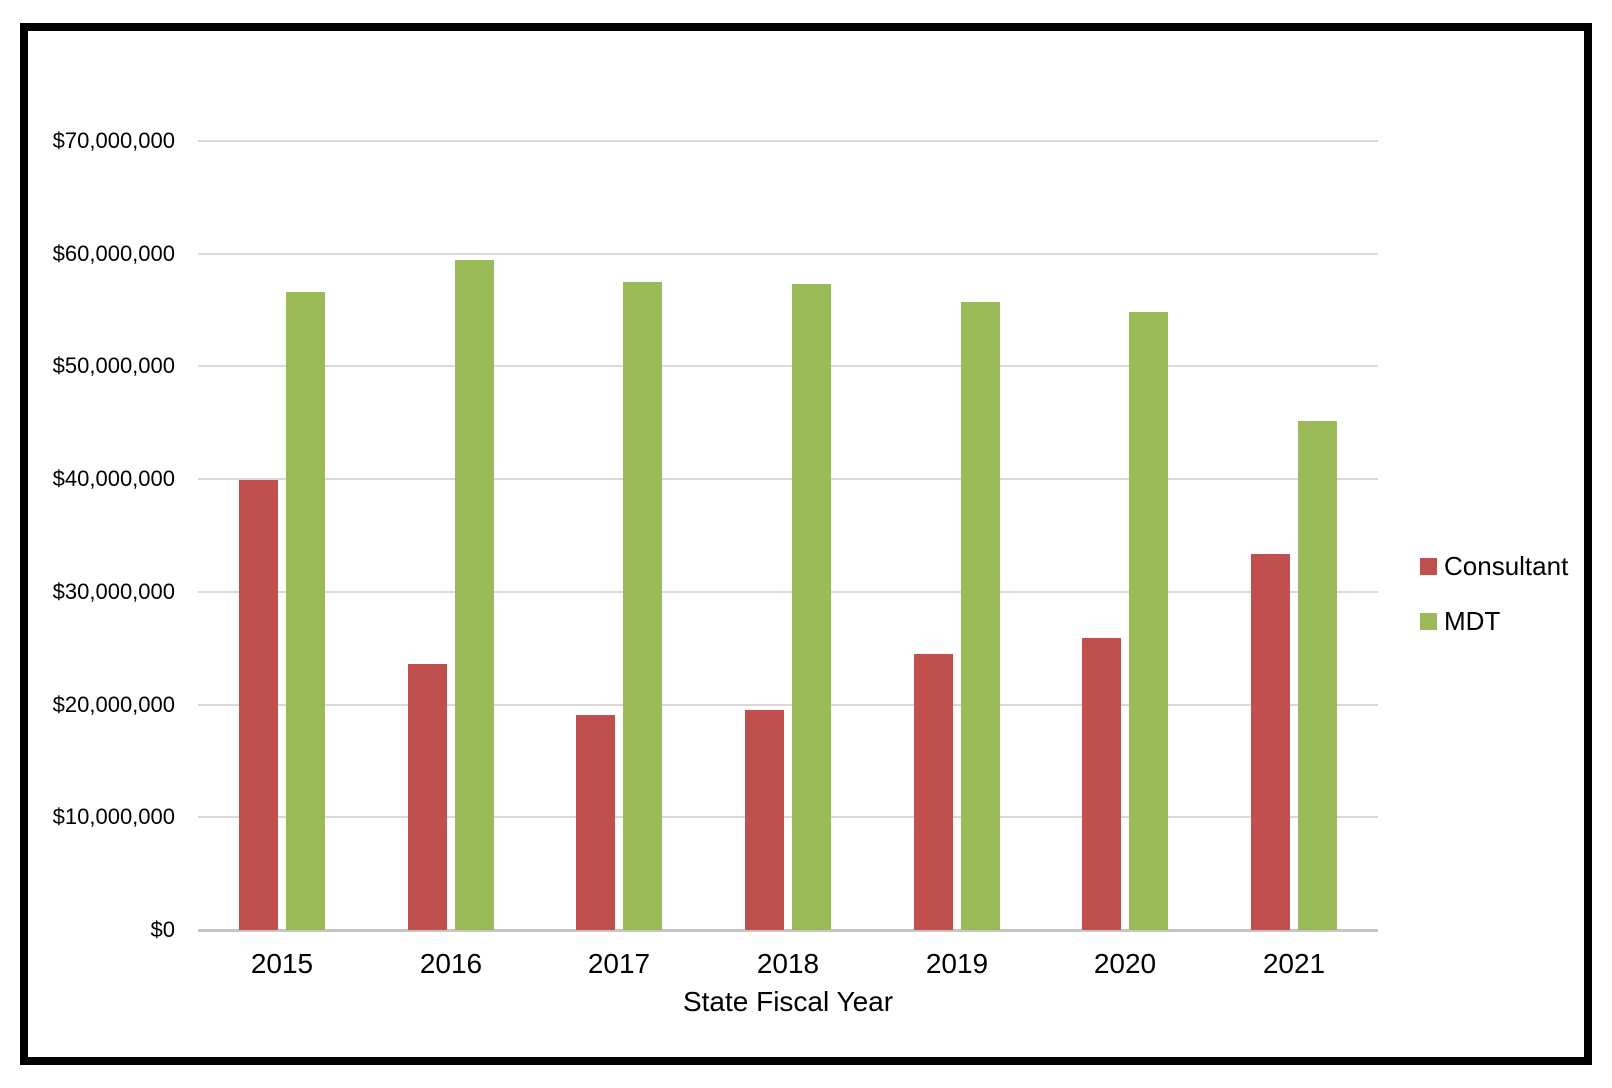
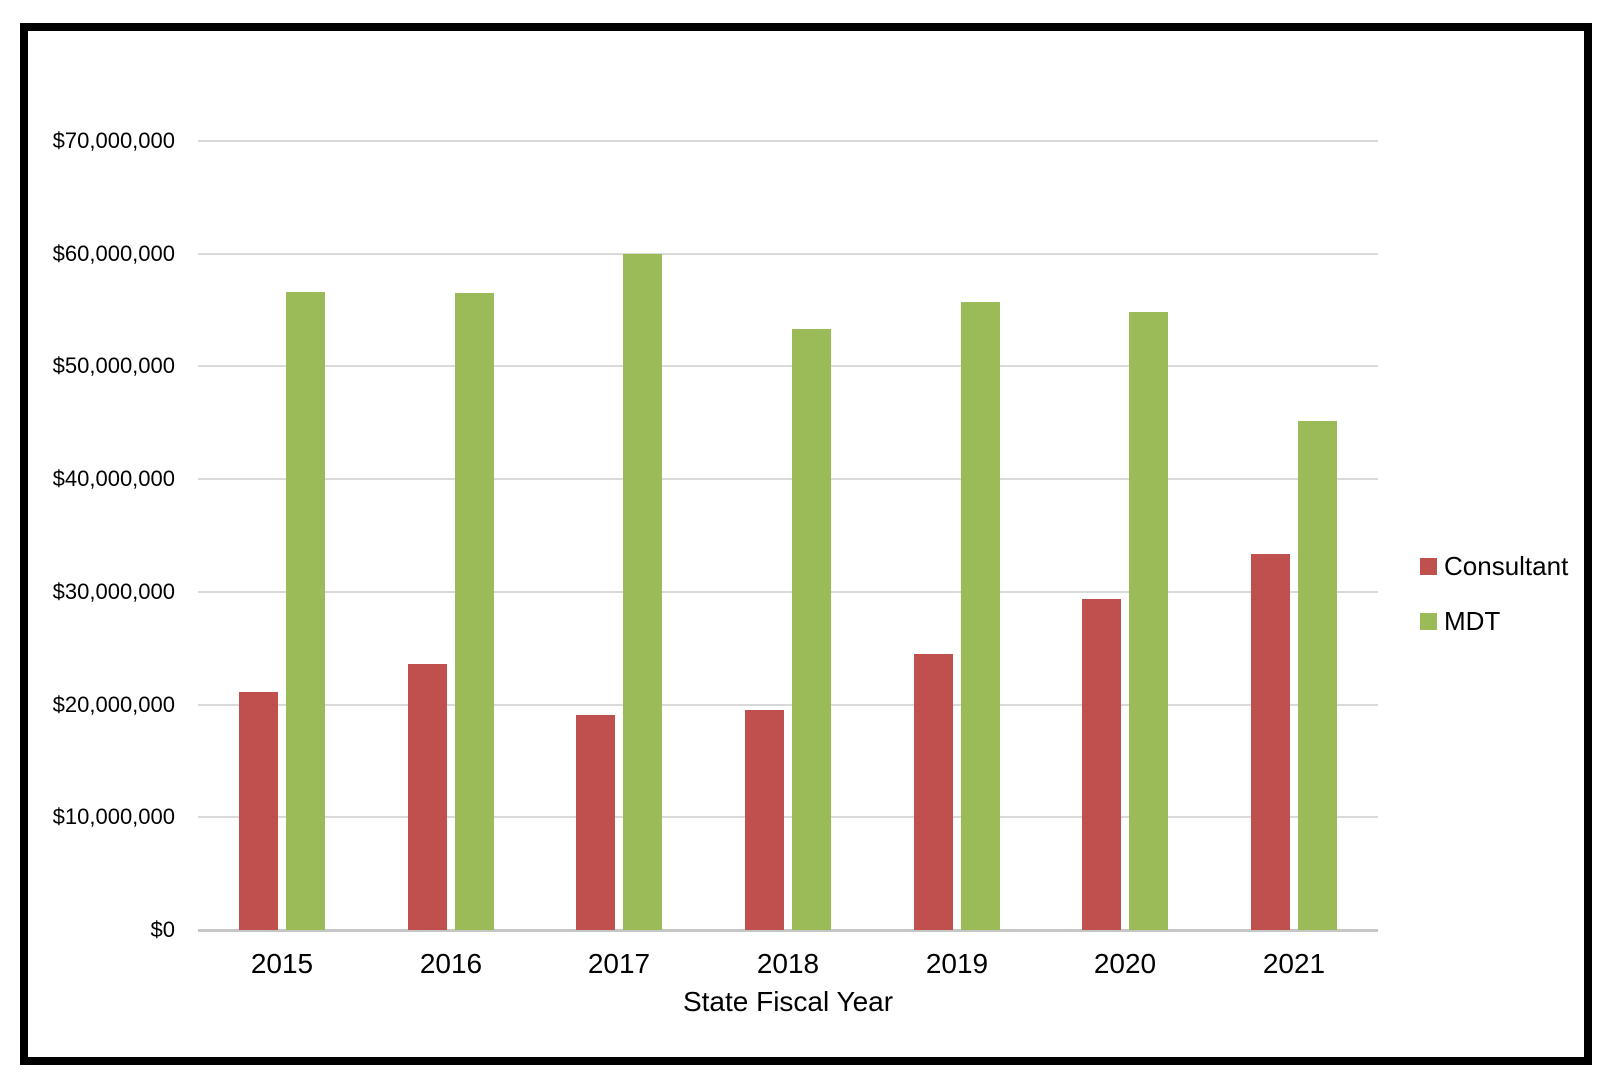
Consultant/2015: $39900000 -> $21100000
MDT/2016: $59400000 -> $56500000
MDT/2017: $57500000 -> $60000000
MDT/2018: $57300000 -> $53300000
Consultant/2020: $25900000 -> $29400000
